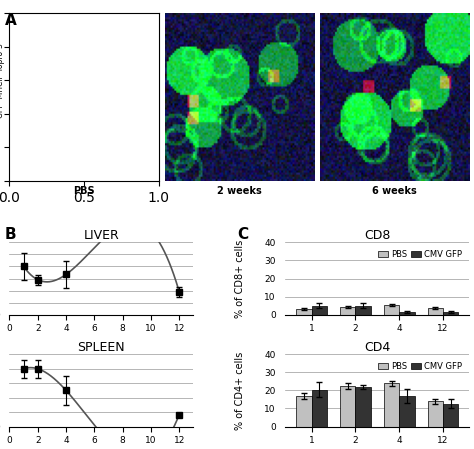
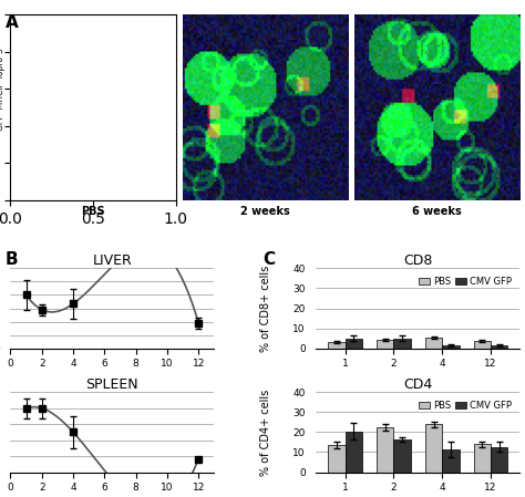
CD4/PBS/1: 17 -> 14
CD4/CMV GFP/2: 22 -> 16
CD4/CMV GFP/4: 17 -> 12
